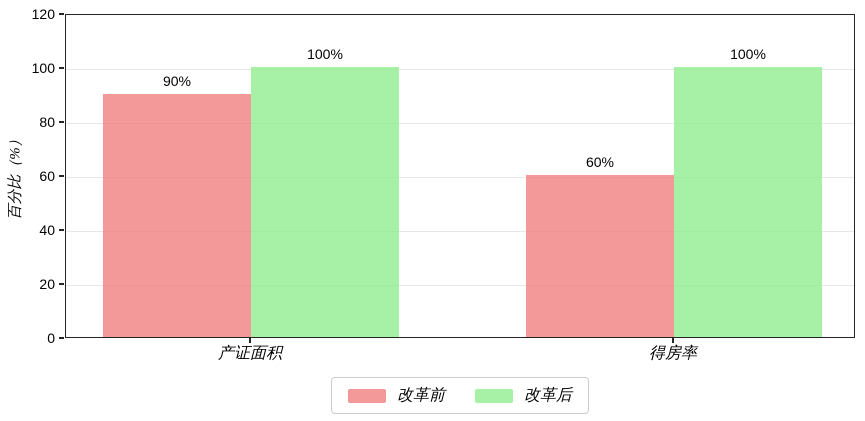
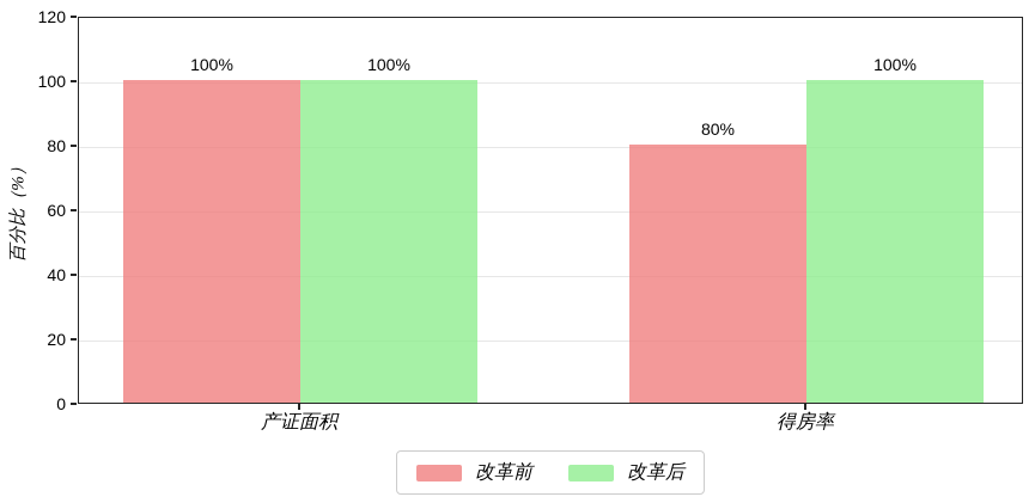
改革前/产证面积: 90% -> 100%
改革前/得房率: 60% -> 80%
